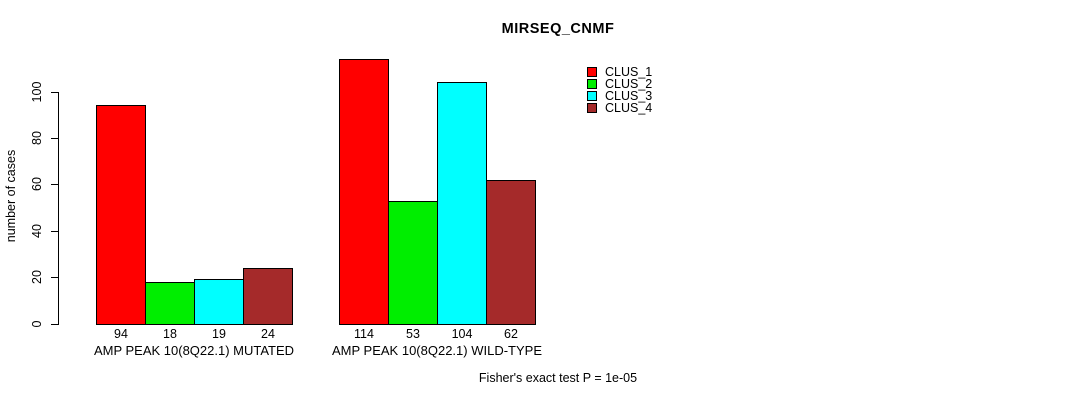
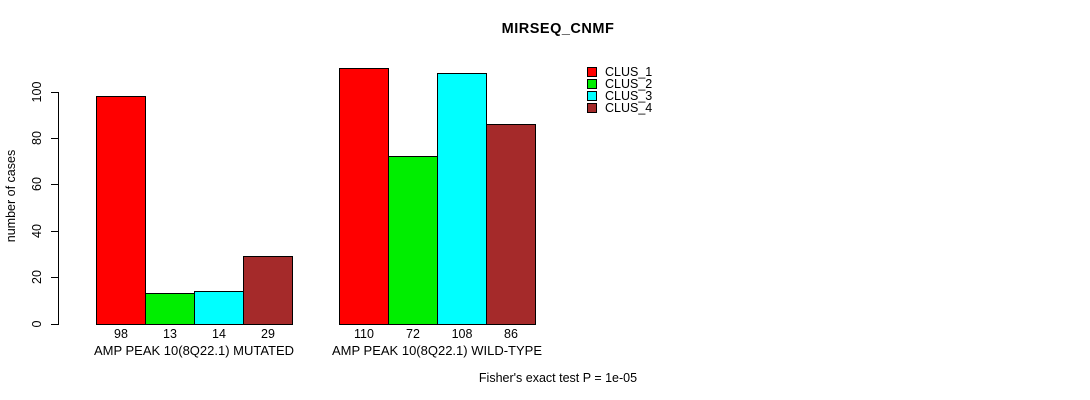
CLUS_1/AMP PEAK 10(8Q22.1) MUTATED: 94 -> 98
CLUS_2/AMP PEAK 10(8Q22.1) MUTATED: 18 -> 13
CLUS_3/AMP PEAK 10(8Q22.1) MUTATED: 19 -> 14
CLUS_4/AMP PEAK 10(8Q22.1) MUTATED: 24 -> 29
CLUS_1/AMP PEAK 10(8Q22.1) WILD-TYPE: 114 -> 110
CLUS_2/AMP PEAK 10(8Q22.1) WILD-TYPE: 53 -> 72
CLUS_3/AMP PEAK 10(8Q22.1) WILD-TYPE: 104 -> 108
CLUS_4/AMP PEAK 10(8Q22.1) WILD-TYPE: 62 -> 86
